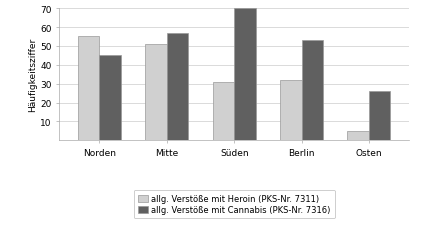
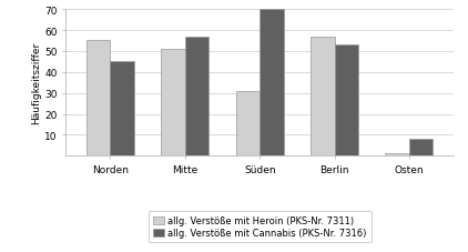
allg. Verstöße mit Heroin (PKS-Nr. 7311)/Berlin: 32 -> 57
allg. Verstöße mit Heroin (PKS-Nr. 7311)/Osten: 5 -> 1
allg. Verstöße mit Cannabis (PKS-Nr. 7316)/Osten: 26 -> 8
